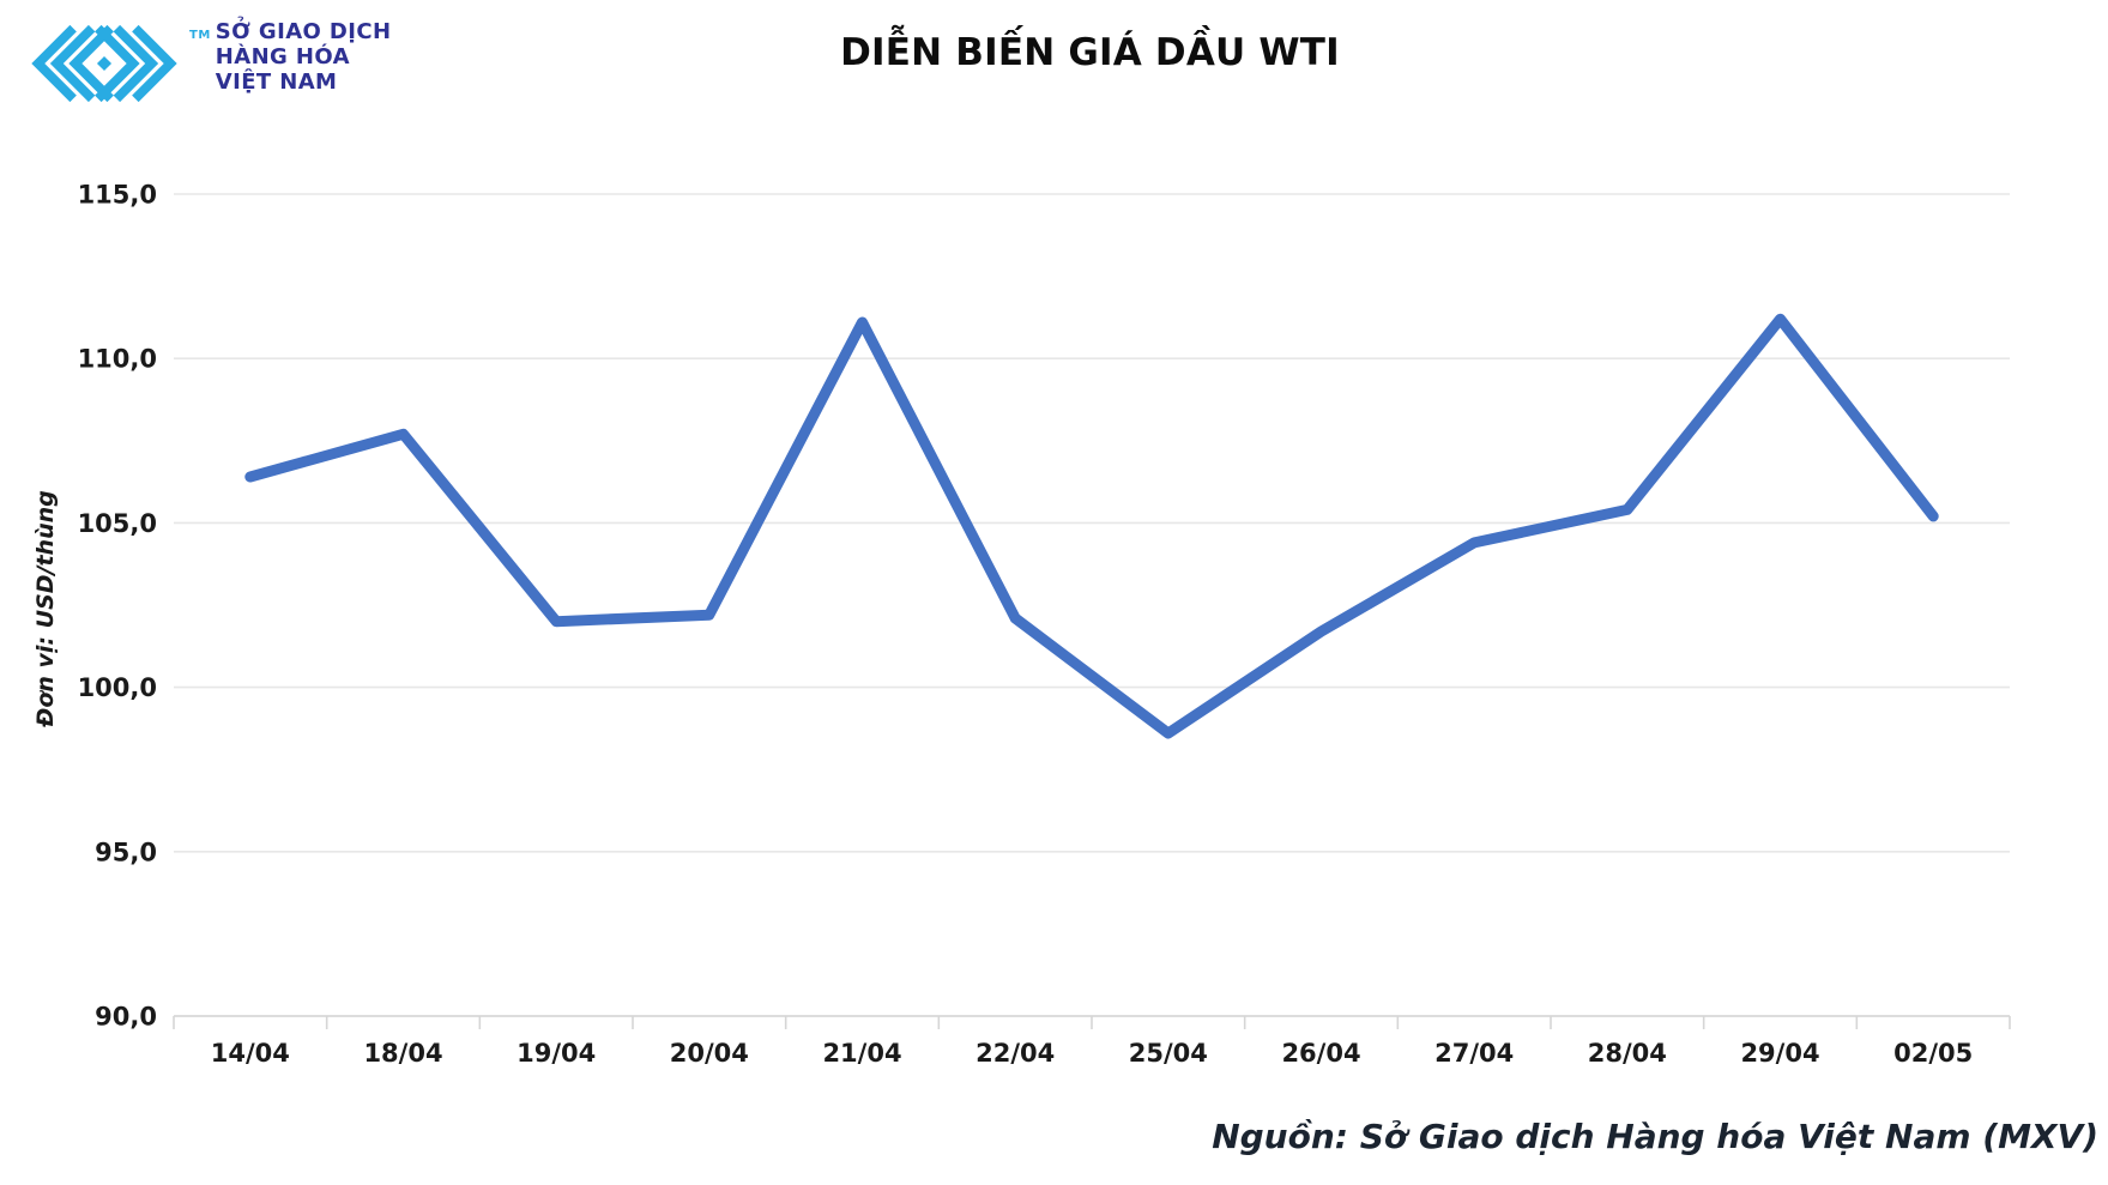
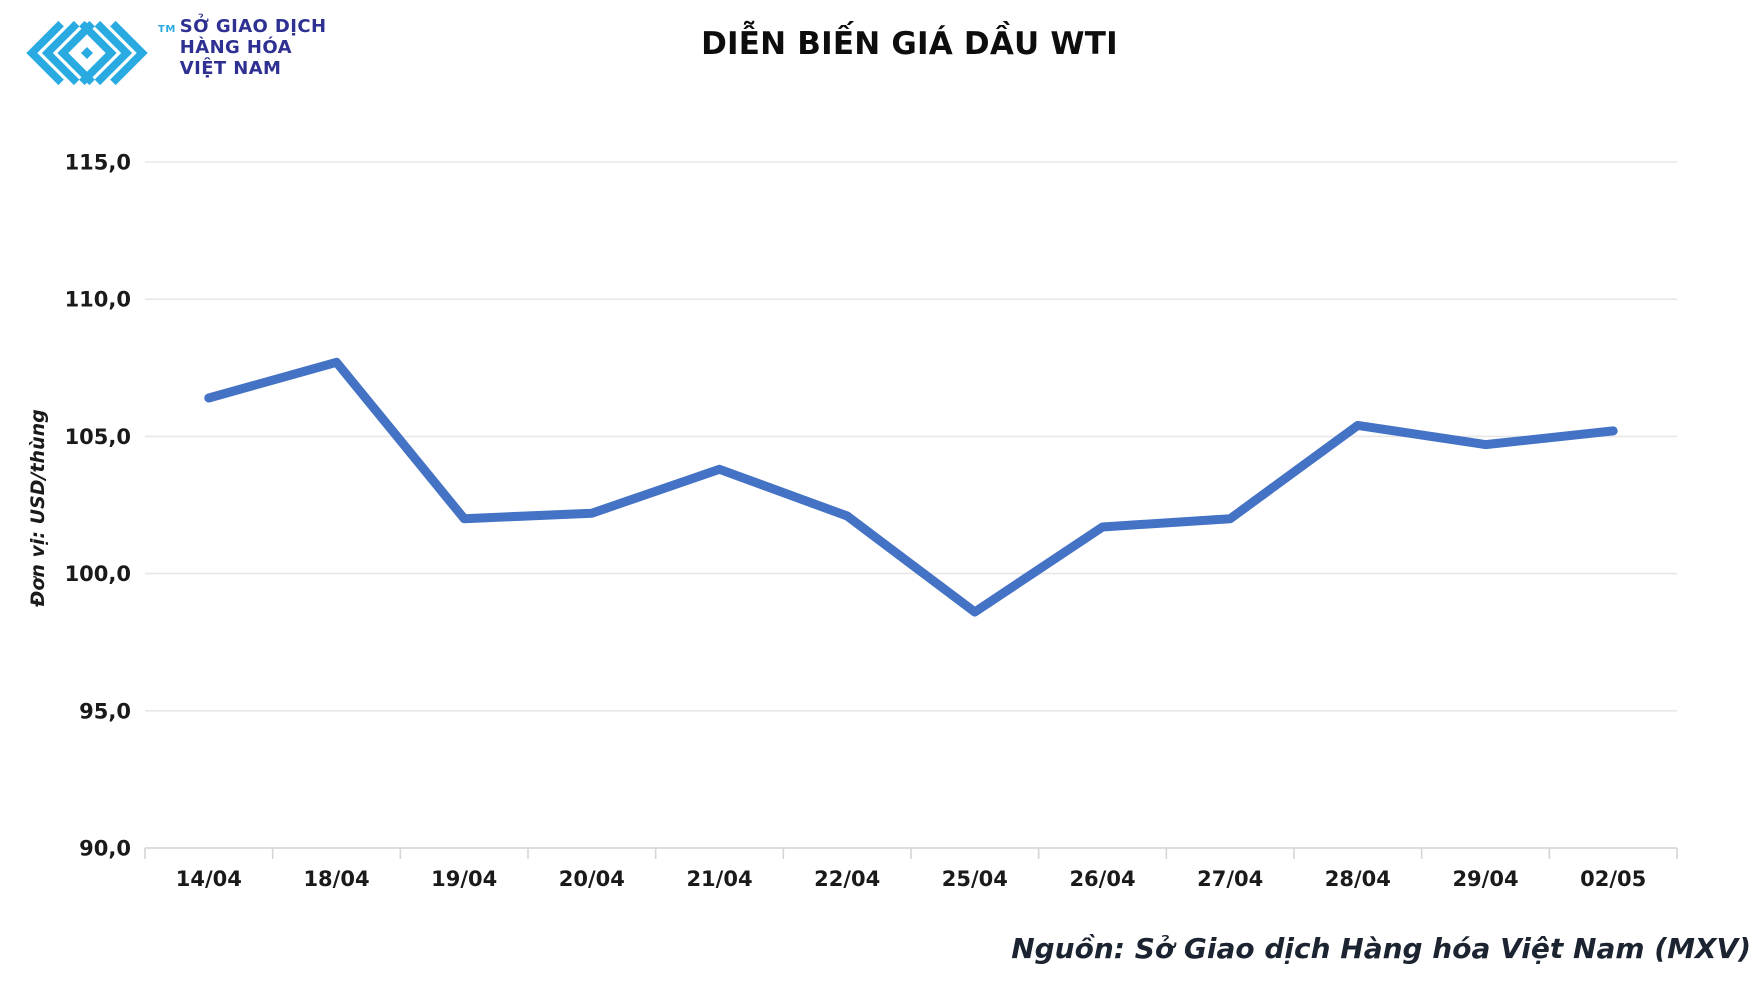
21/04: 111,1 -> 103,8
27/04: 104,4 -> 102,0
29/04: 111,2 -> 104,7
